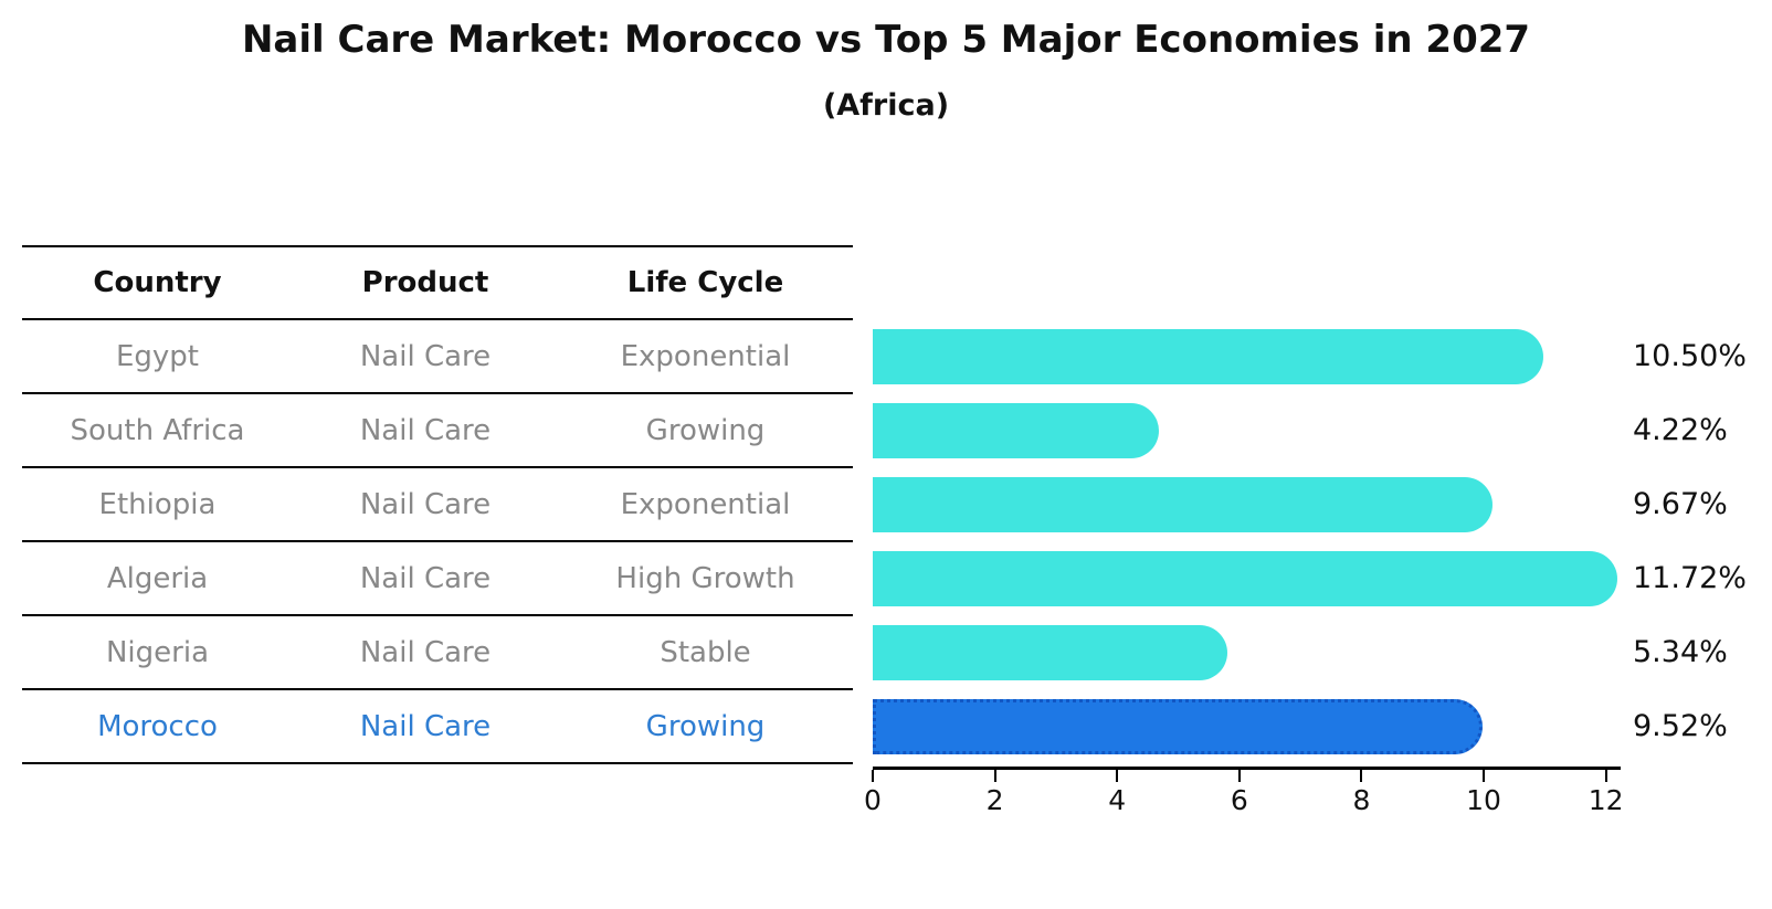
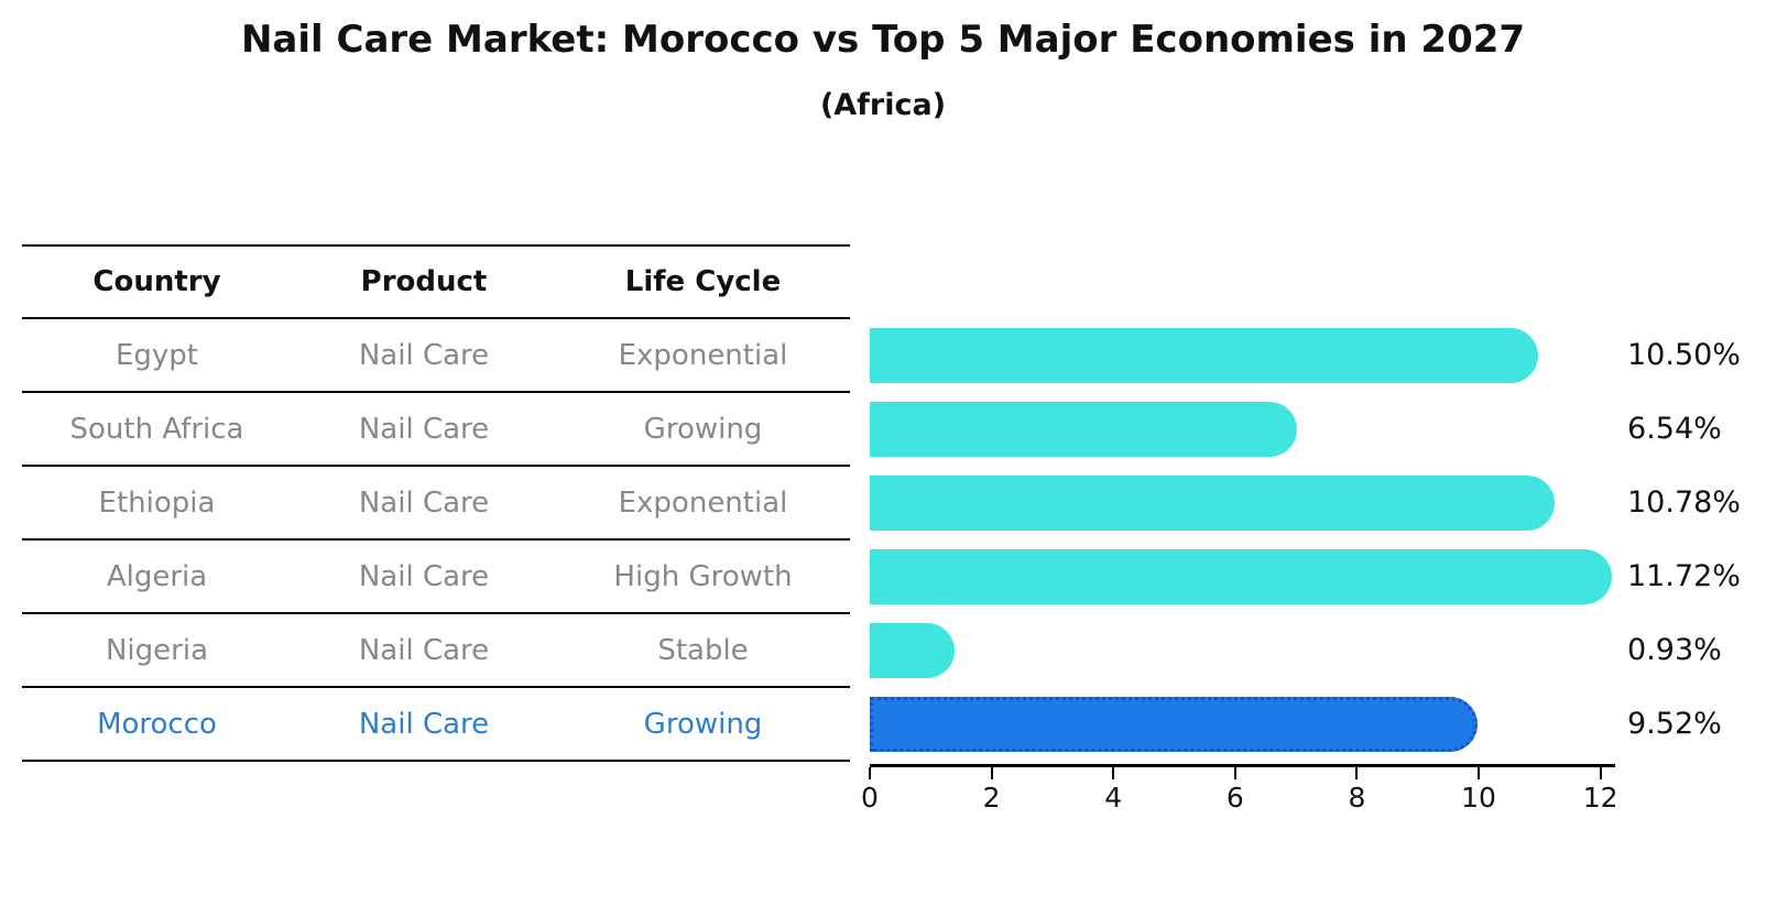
South Africa: 4.22% -> 6.54%
Ethiopia: 9.67% -> 10.78%
Nigeria: 5.34% -> 0.93%
